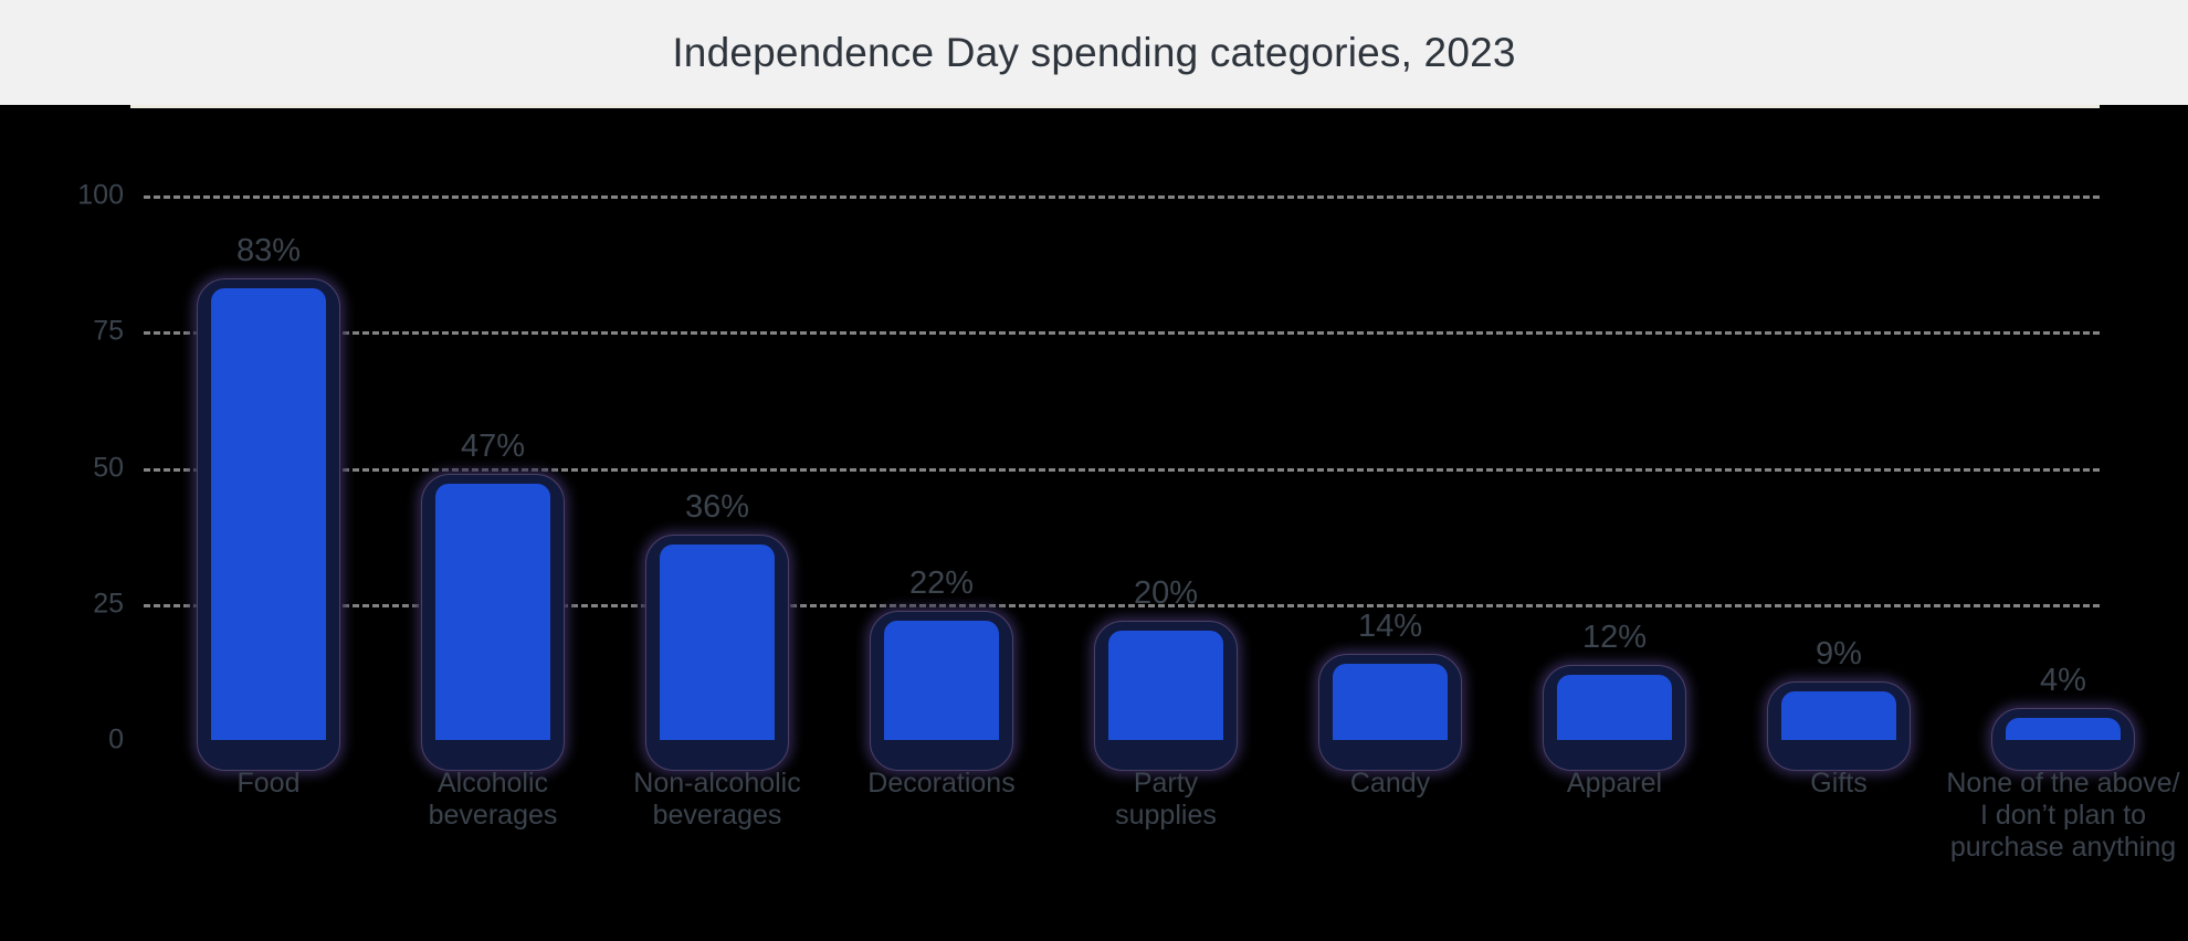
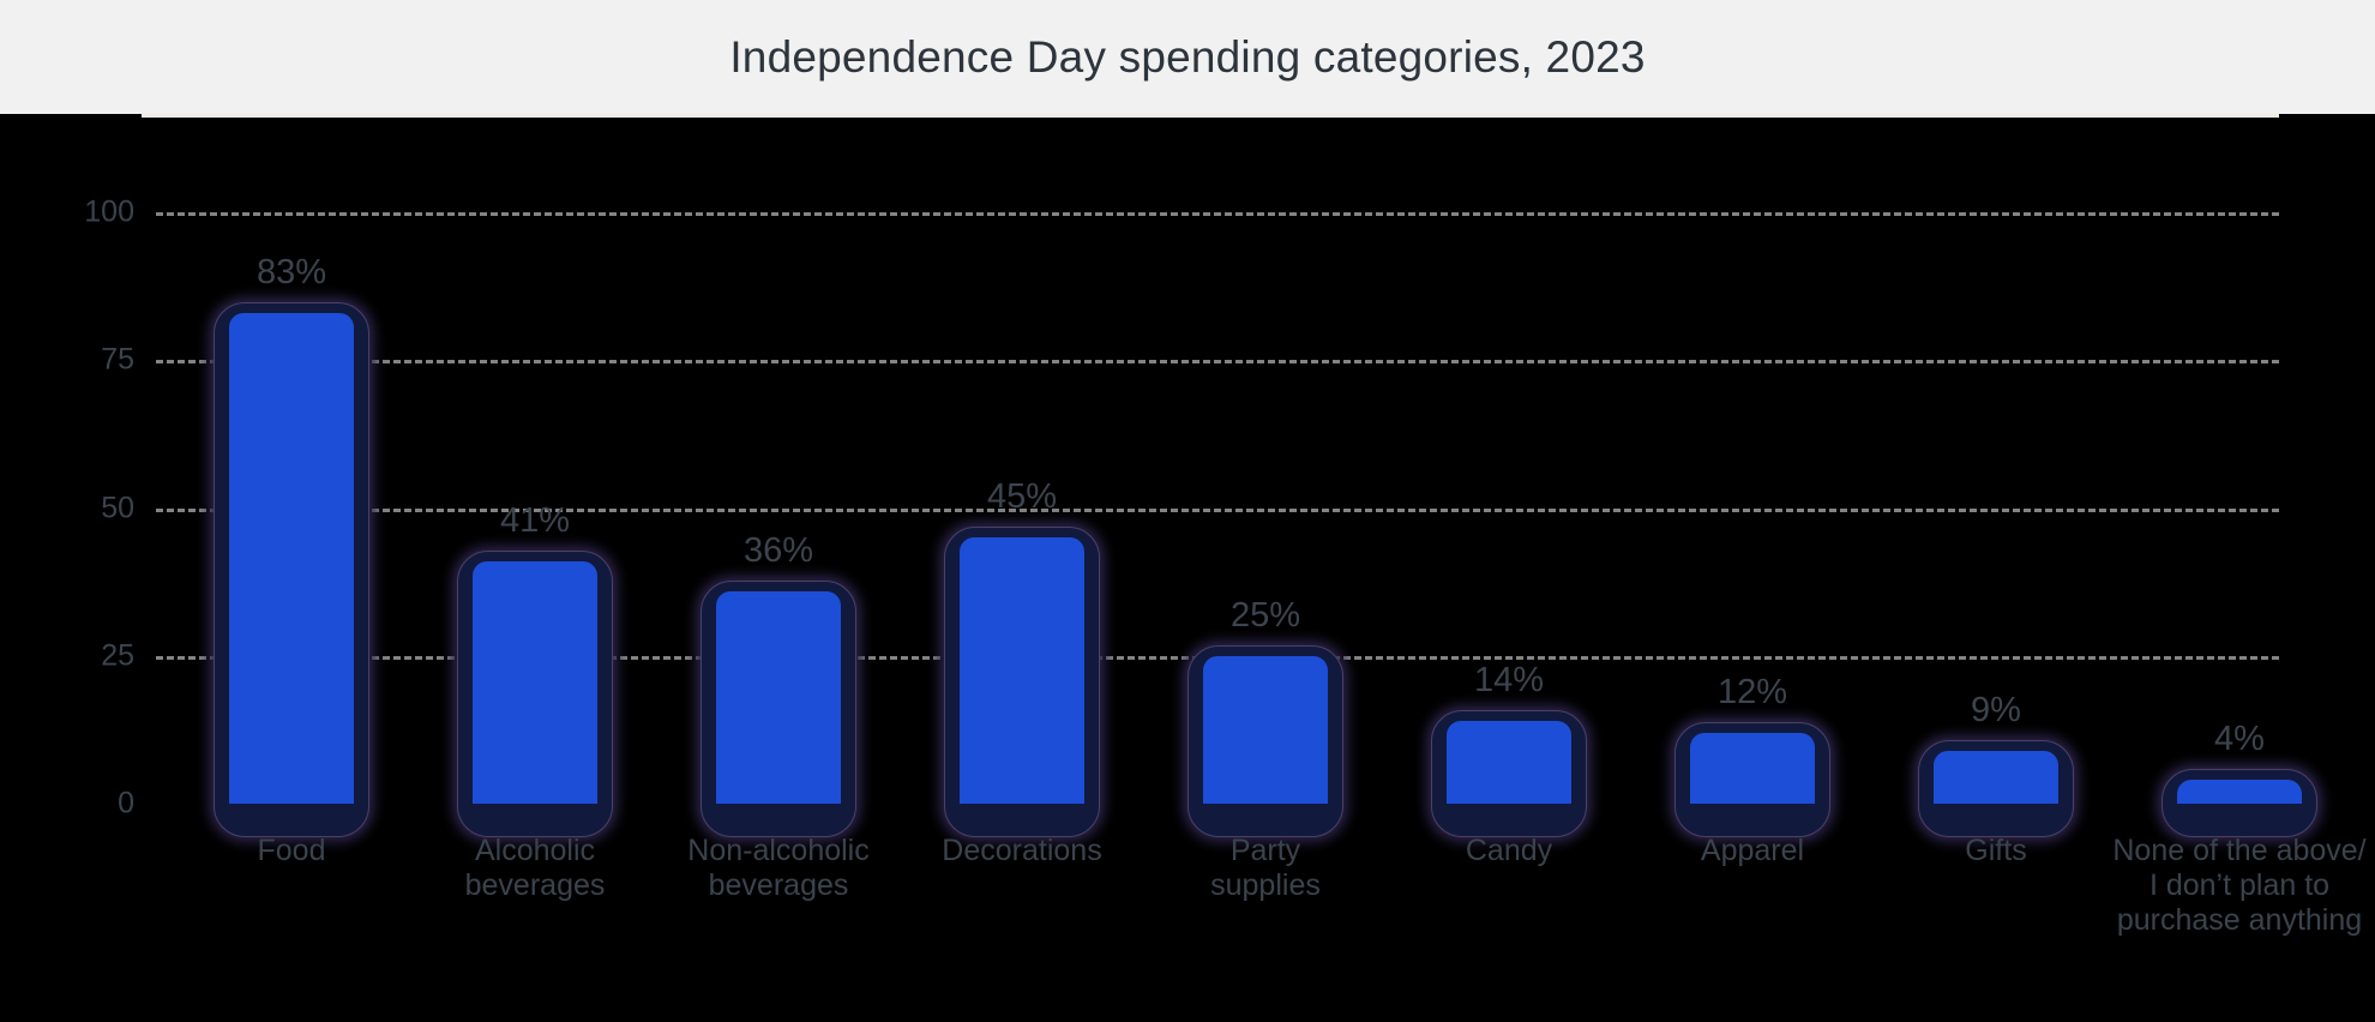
Alcoholic beverages: 47% -> 41%
Decorations: 22% -> 45%
Party supplies: 20% -> 25%
